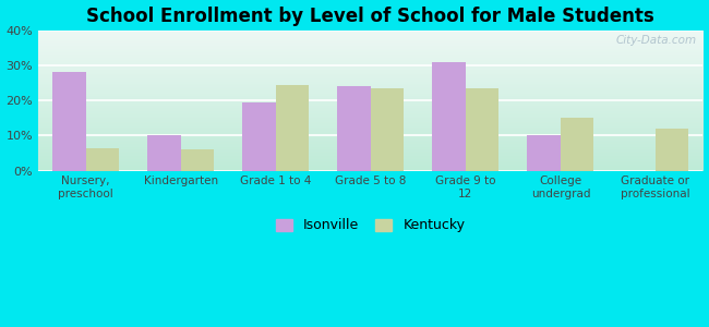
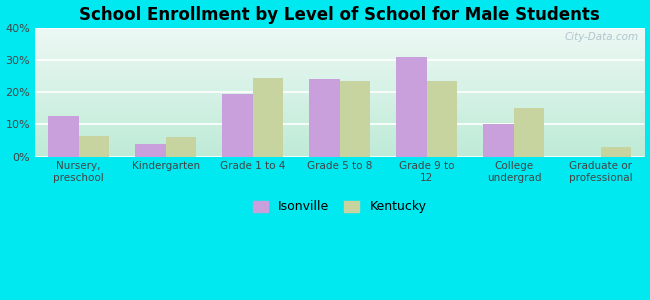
Isonville/Nursery, preschool: 28.0% -> 12.5%
Isonville/Kindergarten: 10.0% -> 4.0%
Kentucky/Graduate or professional: 12.0% -> 3.0%
